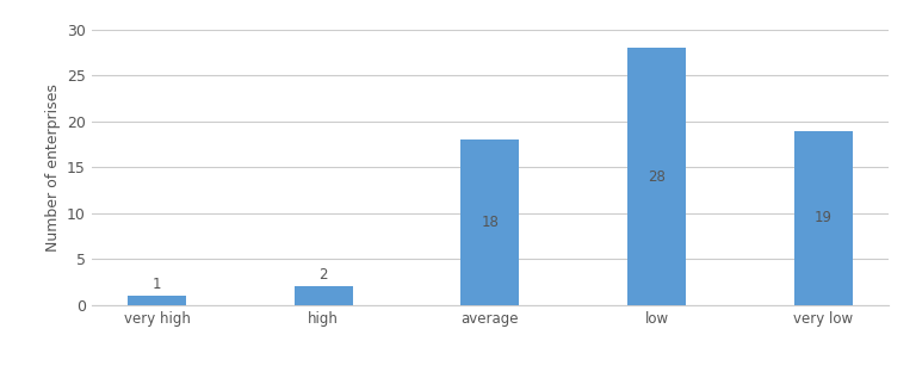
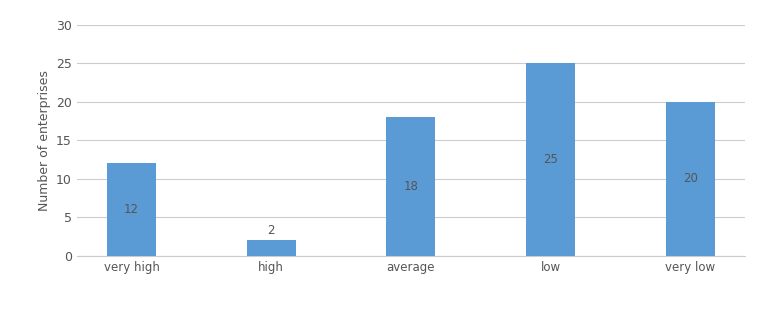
very high: 1 -> 12
low: 28 -> 25
very low: 19 -> 20
